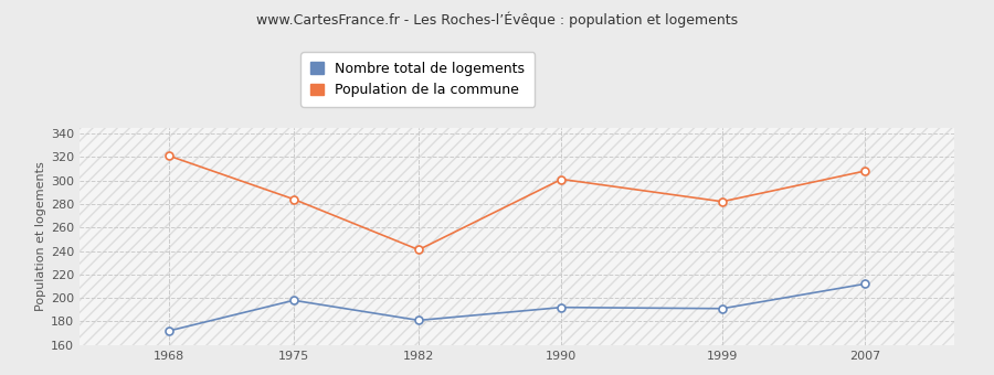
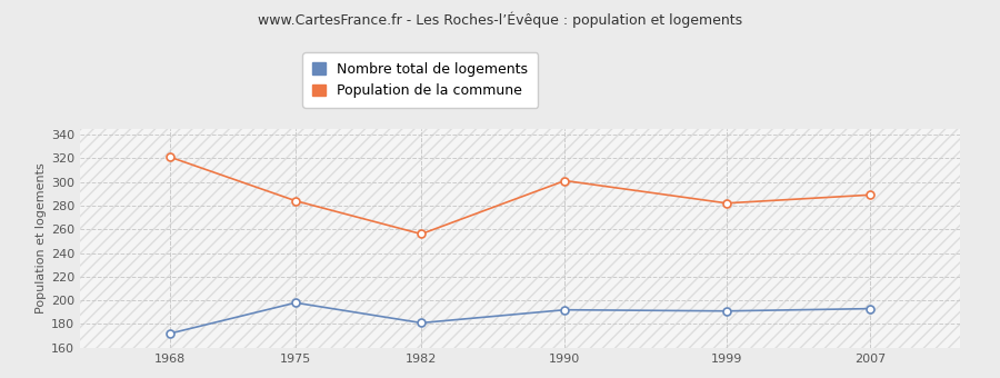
Population de la commune/1982: 241 -> 256
Nombre total de logements/2007: 212 -> 193
Population de la commune/2007: 308 -> 289
